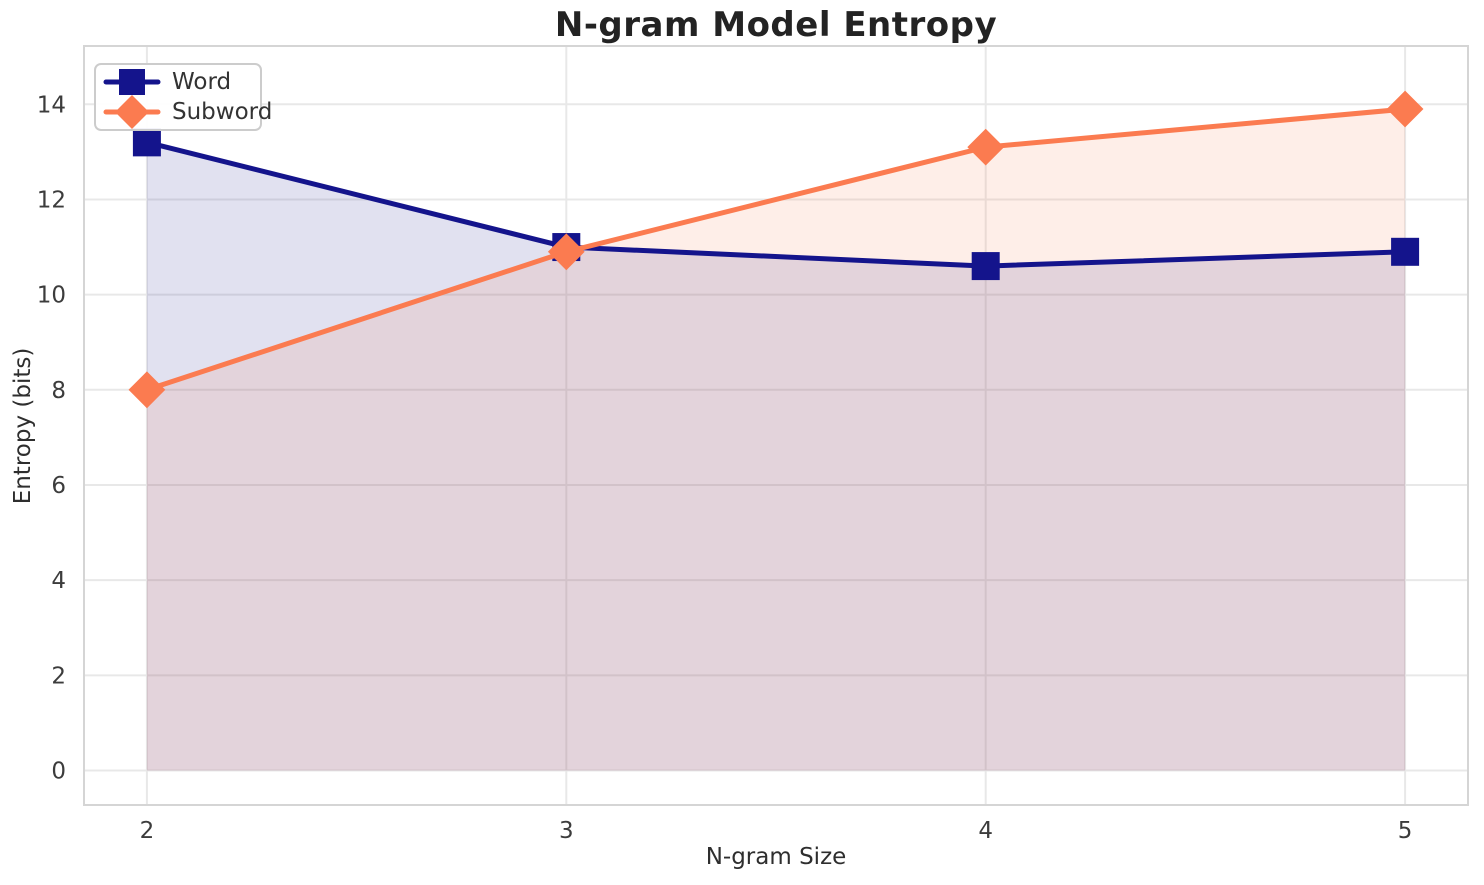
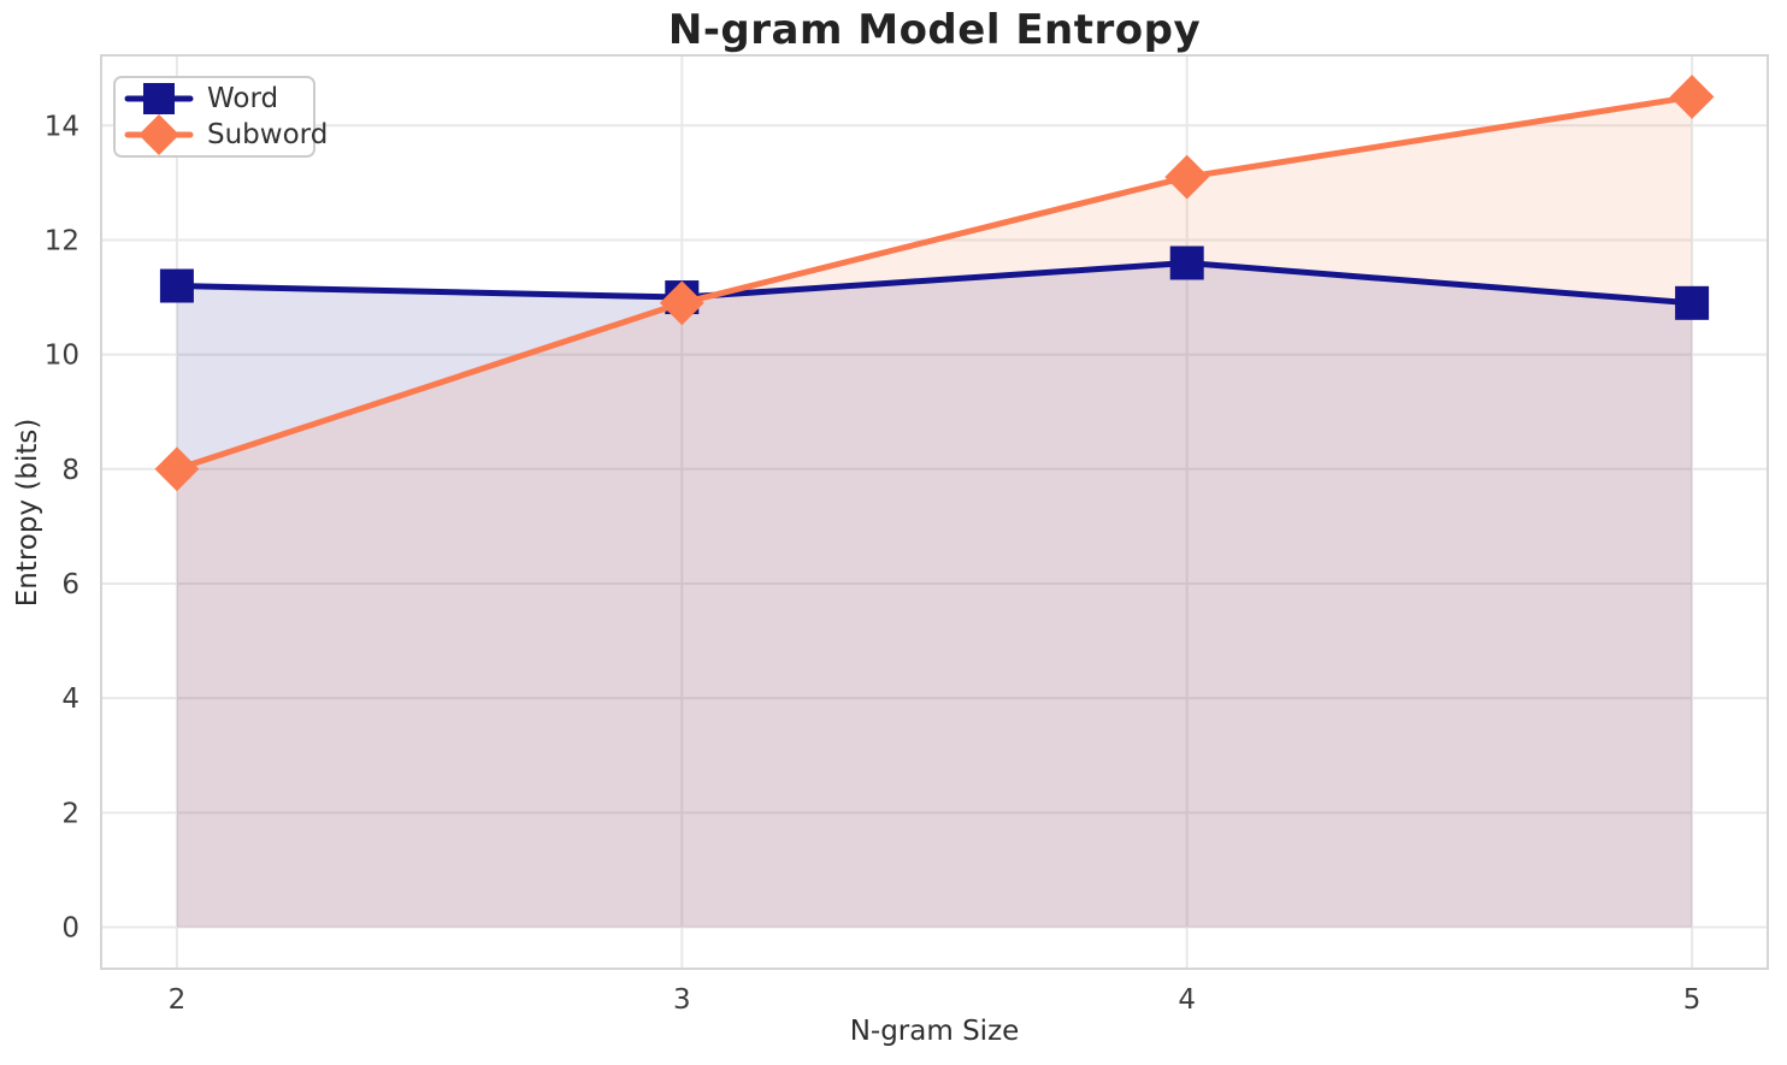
Word/2: 13.2 -> 11.2
Word/4: 10.6 -> 11.6
Subword/5: 13.9 -> 14.5
